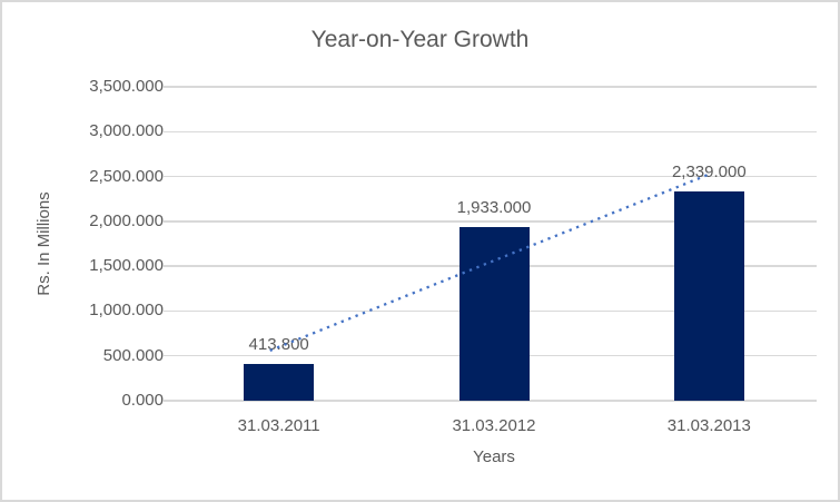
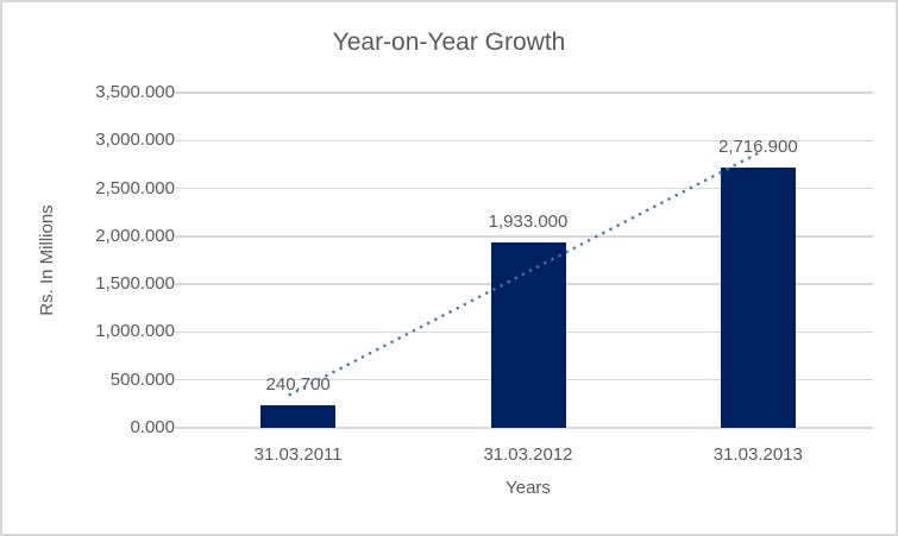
31.03.2011: 413.800 -> 240.700
31.03.2013: 2,339.000 -> 2,716.900
